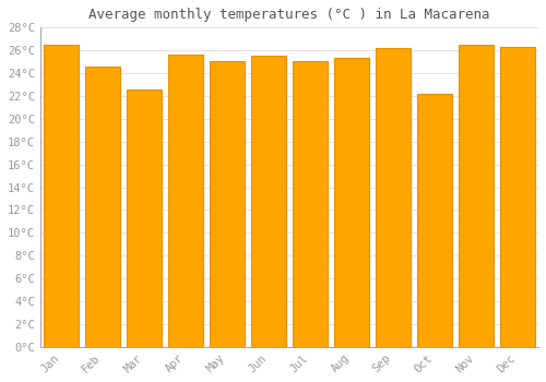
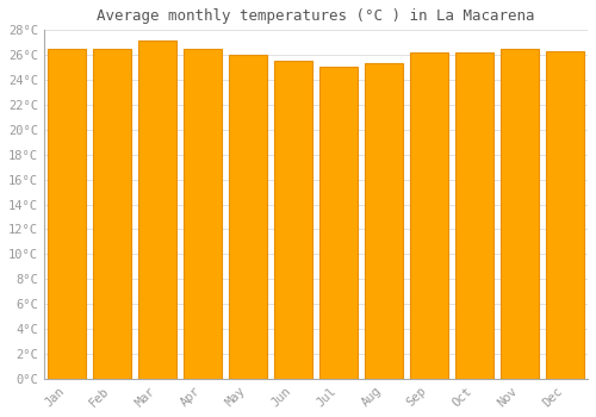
Feb: 24.6°C -> 26.5°C
Mar: 22.6°C -> 27.2°C
Apr: 25.6°C -> 26.5°C
May: 25.1°C -> 26.0°C
Oct: 22.2°C -> 26.2°C
